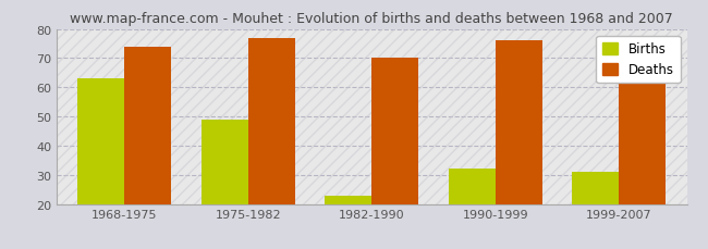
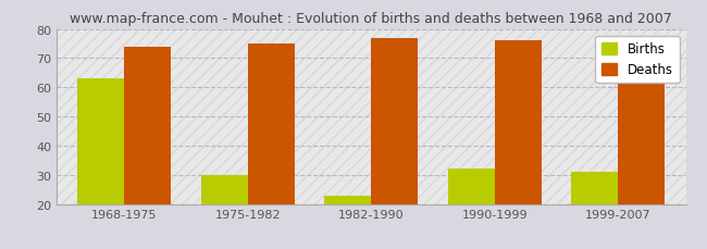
Births/1975-1982: 49 -> 30
Deaths/1975-1982: 77 -> 75
Deaths/1982-1990: 70 -> 77
